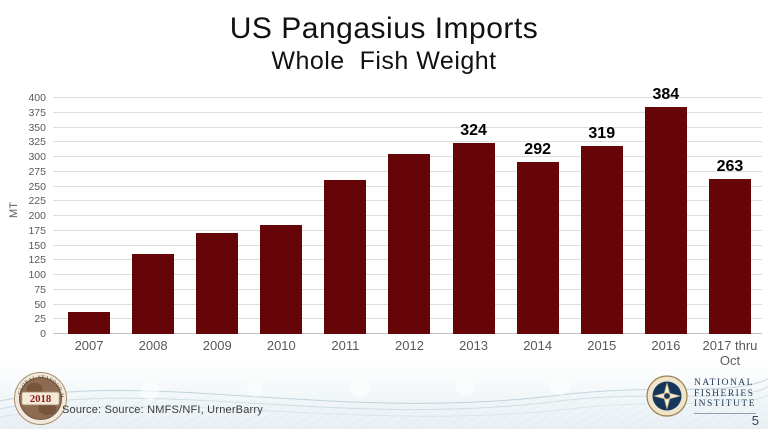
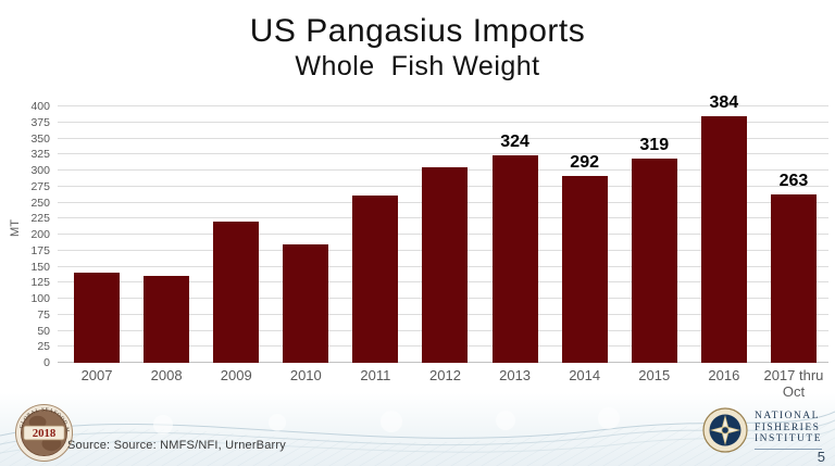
2007: 40 -> 140
2009: 170 -> 220
